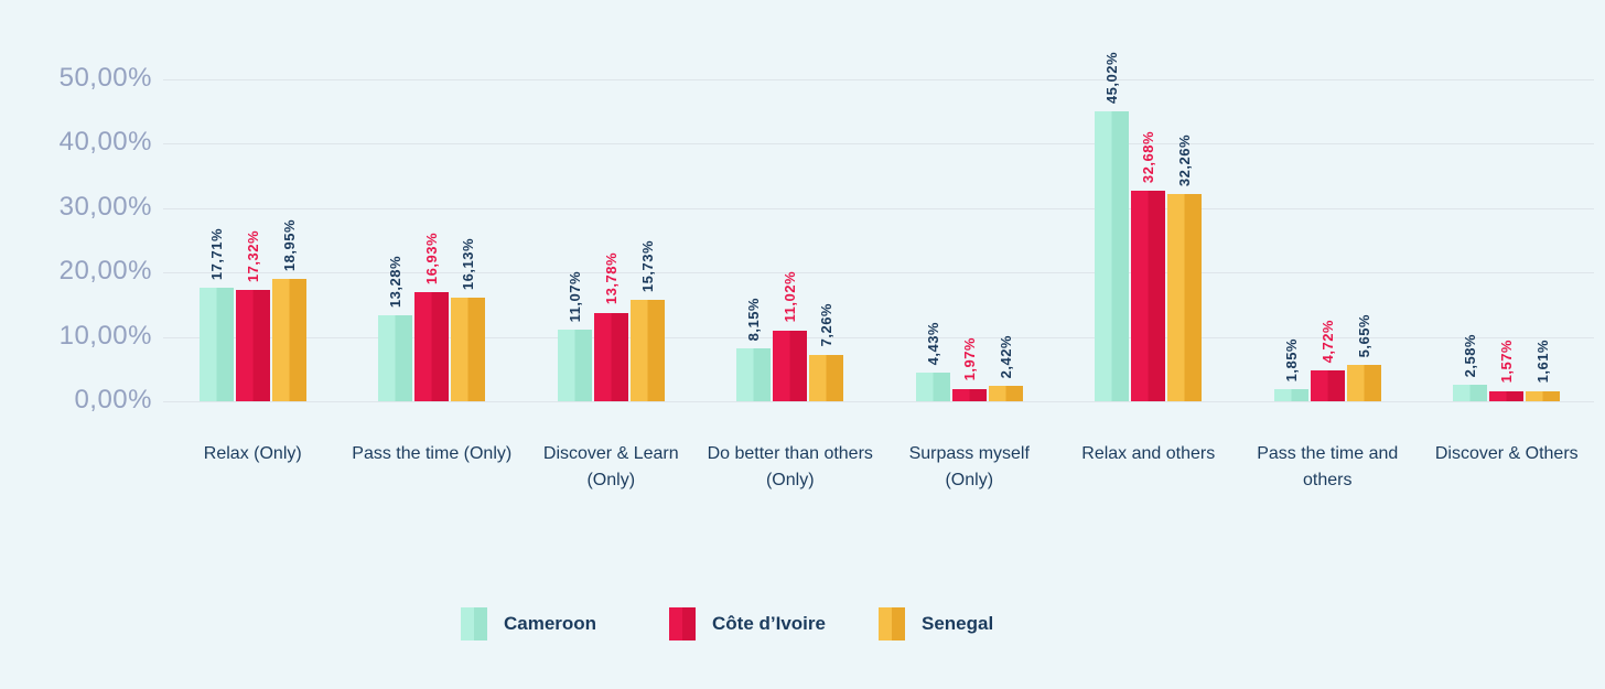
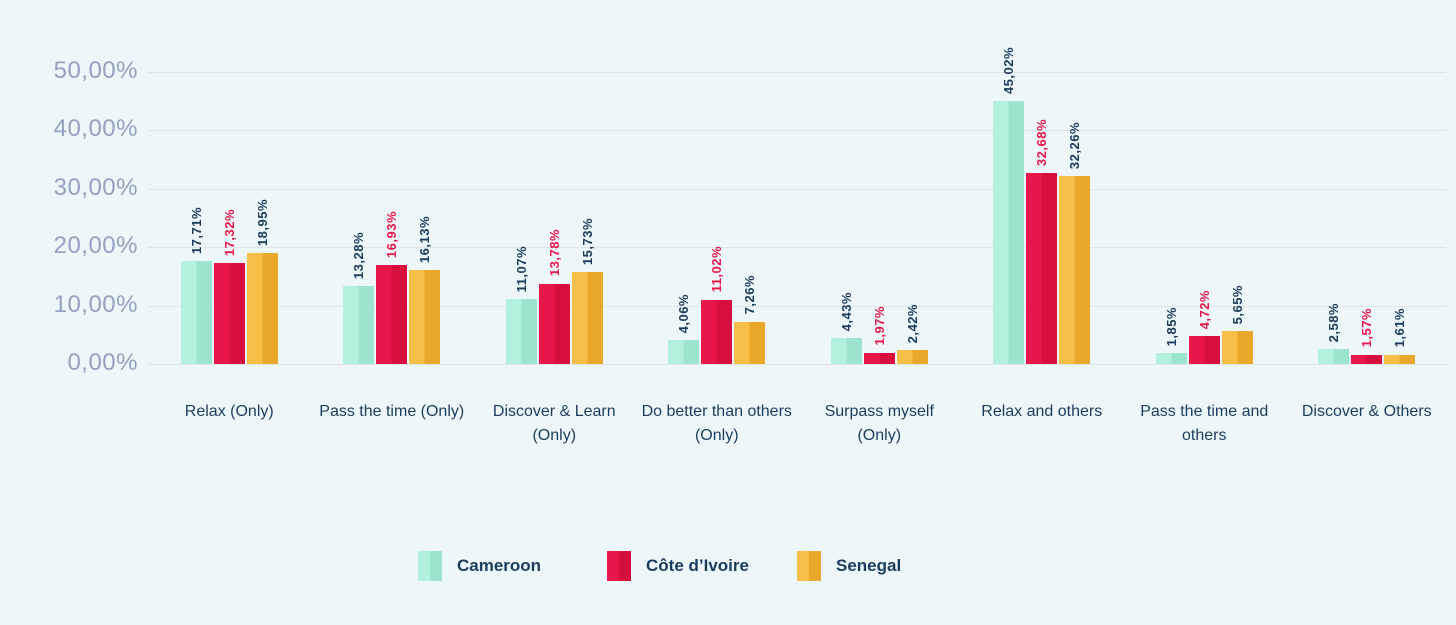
Cameroon/Do better than others (Only): 8,15% -> 4,06%
